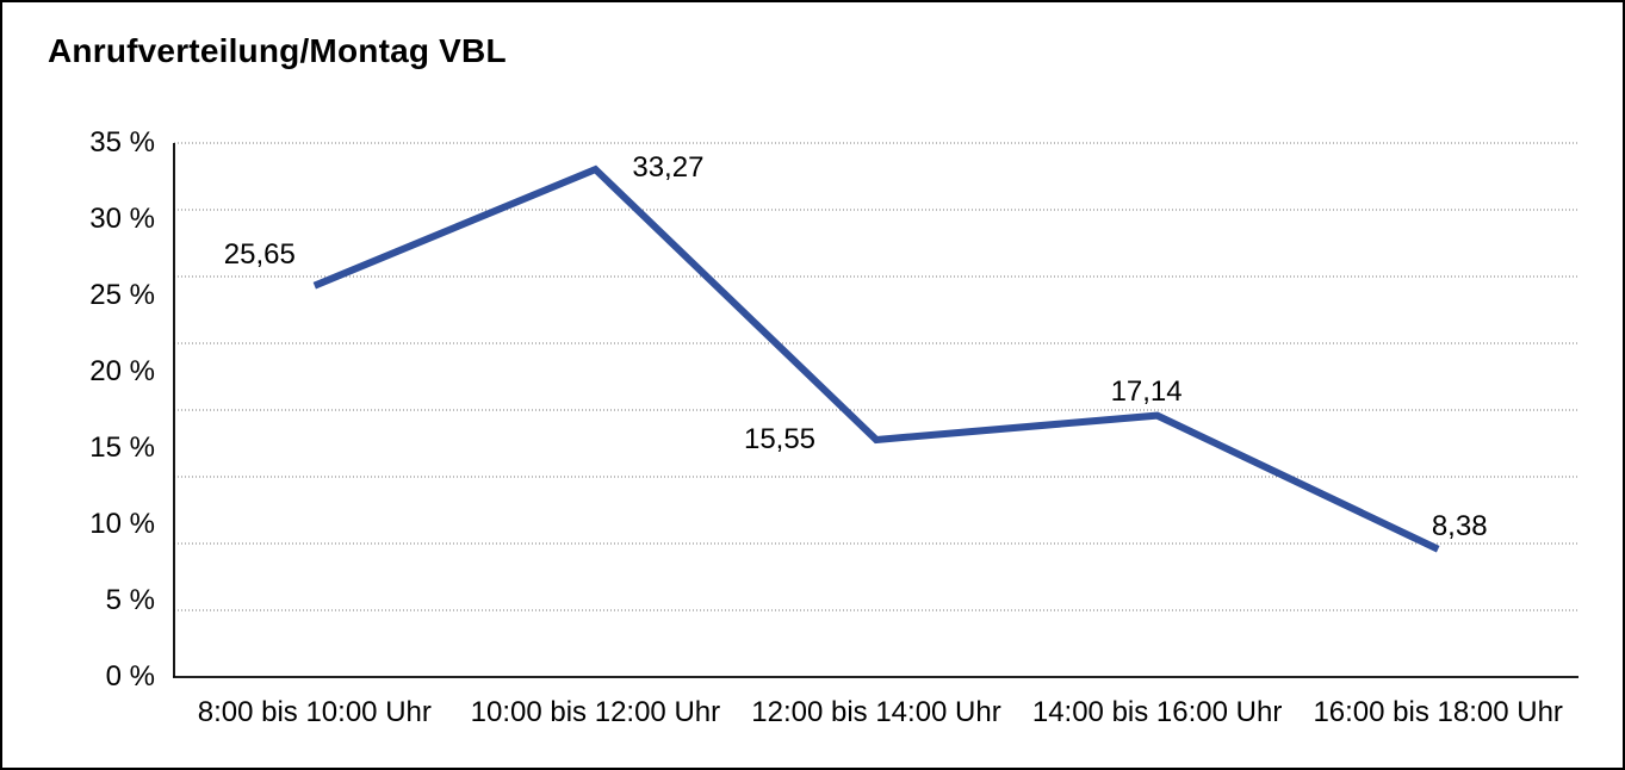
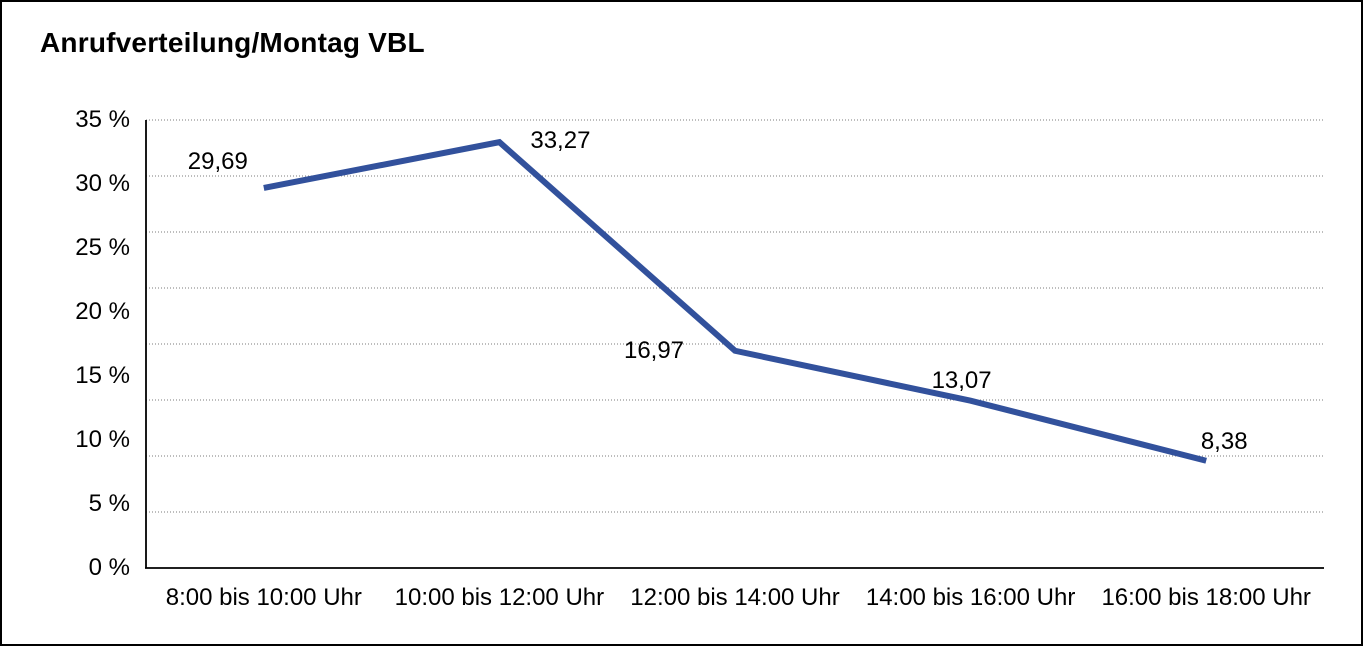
8:00 bis 10:00 Uhr: 25,65 -> 29,69
12:00 bis 14:00 Uhr: 15,55 -> 16,97
14:00 bis 16:00 Uhr: 17,14 -> 13,07
